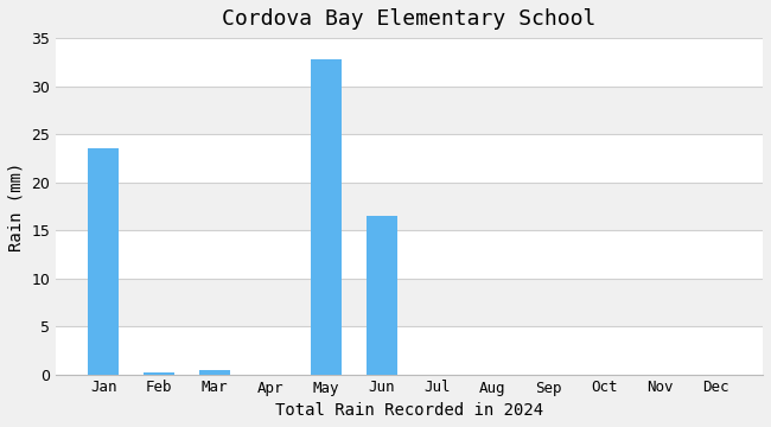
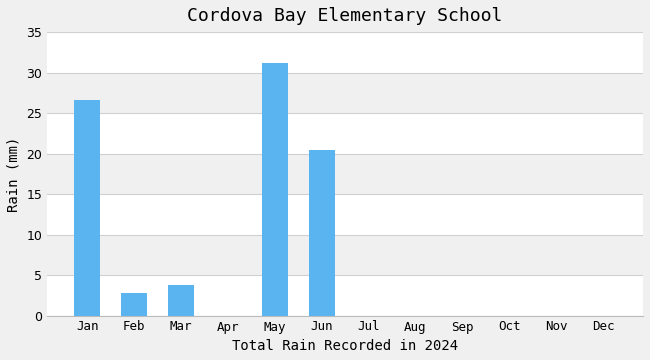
Jan: 23.5 -> 26.6
Feb: 0.2 -> 2.8
Mar: 0.5 -> 3.8
May: 32.8 -> 31.2
Jun: 16.5 -> 20.4
